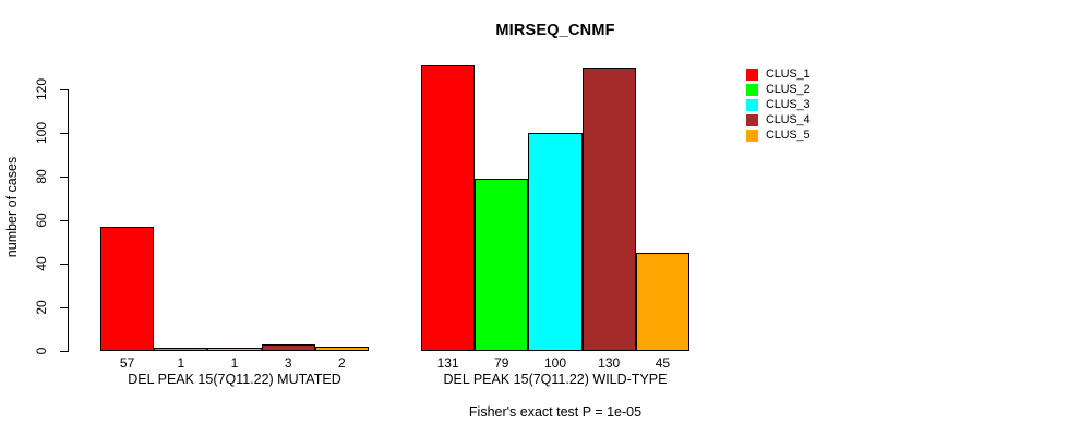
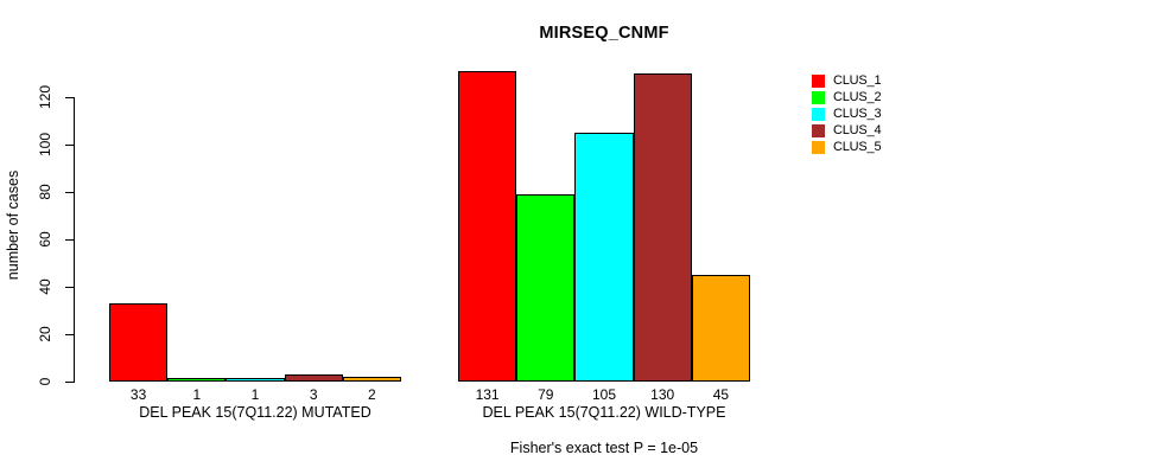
CLUS_1/DEL PEAK 15(7Q11.22) MUTATED: 57 -> 33
CLUS_3/DEL PEAK 15(7Q11.22) WILD-TYPE: 100 -> 105
